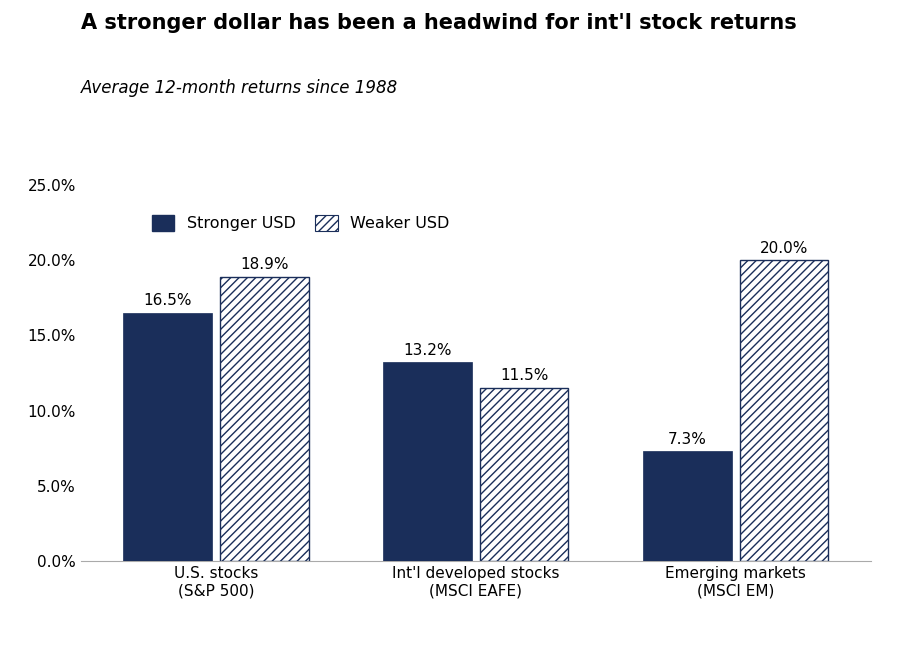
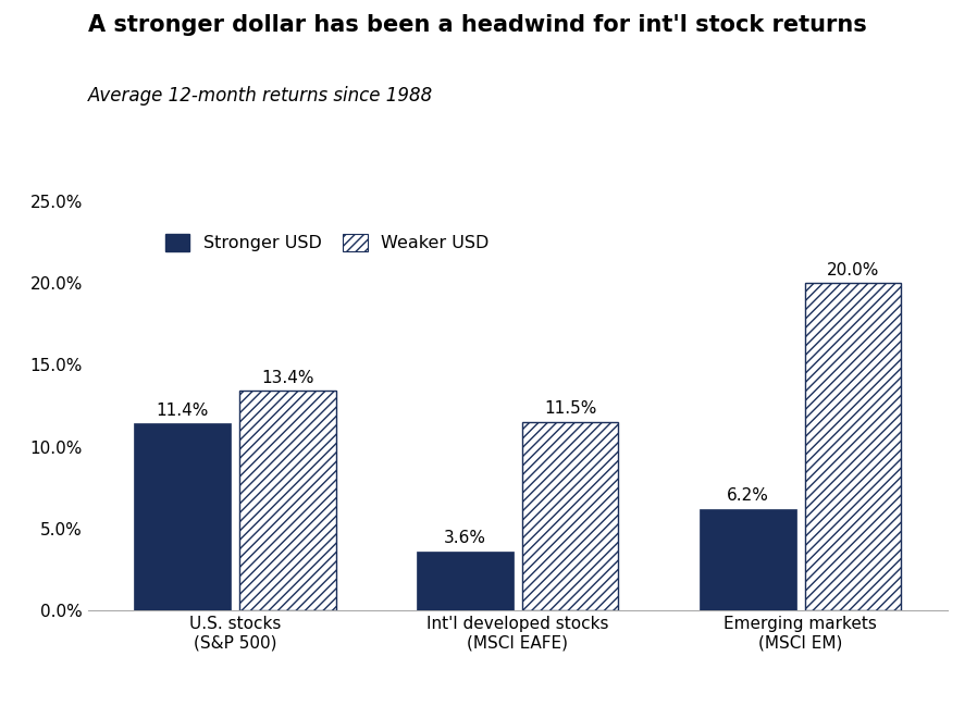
Stronger USD/U.S. stocks (S&P 500): 16.5% -> 11.4%
Weaker USD/U.S. stocks (S&P 500): 18.9% -> 13.4%
Stronger USD/Int'l developed stocks (MSCI EAFE): 13.2% -> 3.6%
Stronger USD/Emerging markets (MSCI EM): 7.3% -> 6.2%
